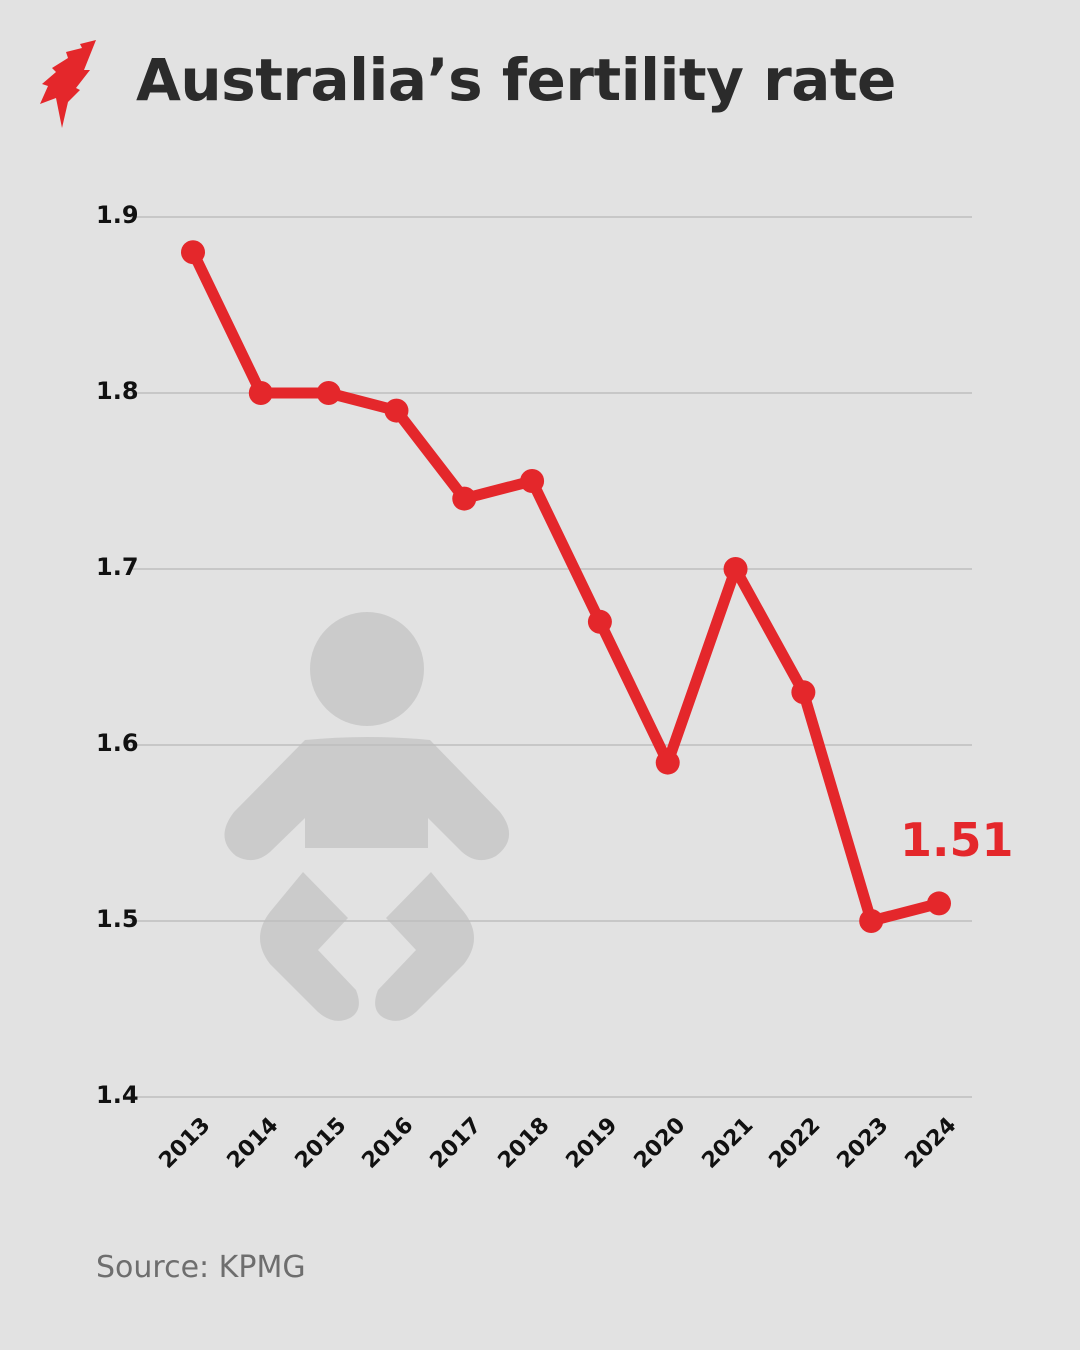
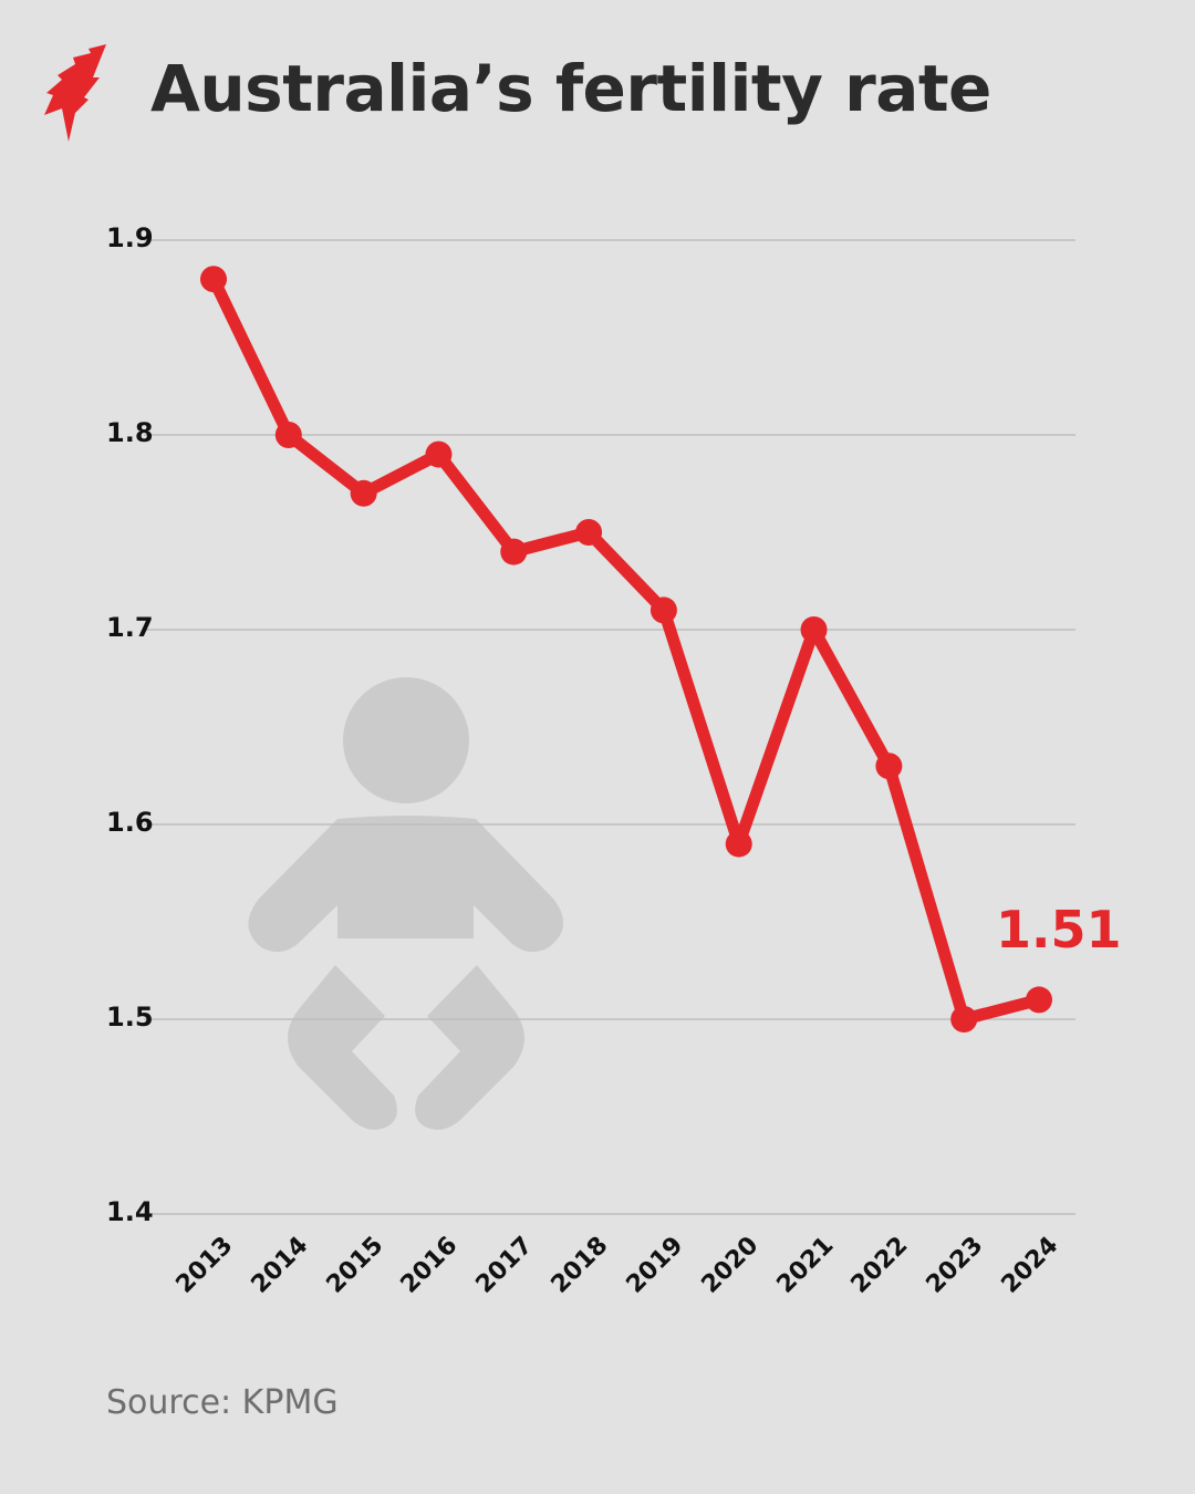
2015: 1.80 -> 1.77
2019: 1.67 -> 1.71
